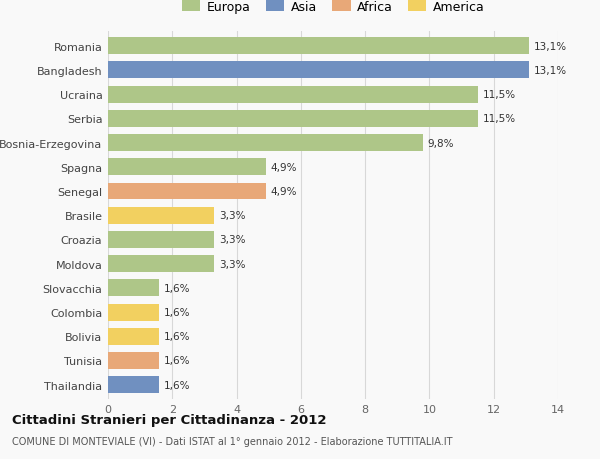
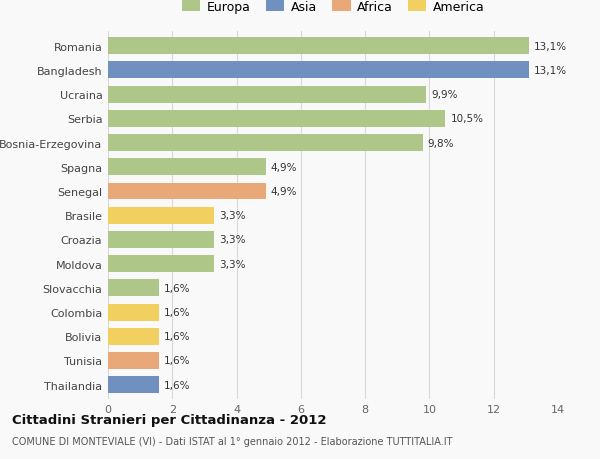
Ucraina: 11,5% -> 9,9%
Serbia: 11,5% -> 10,5%
